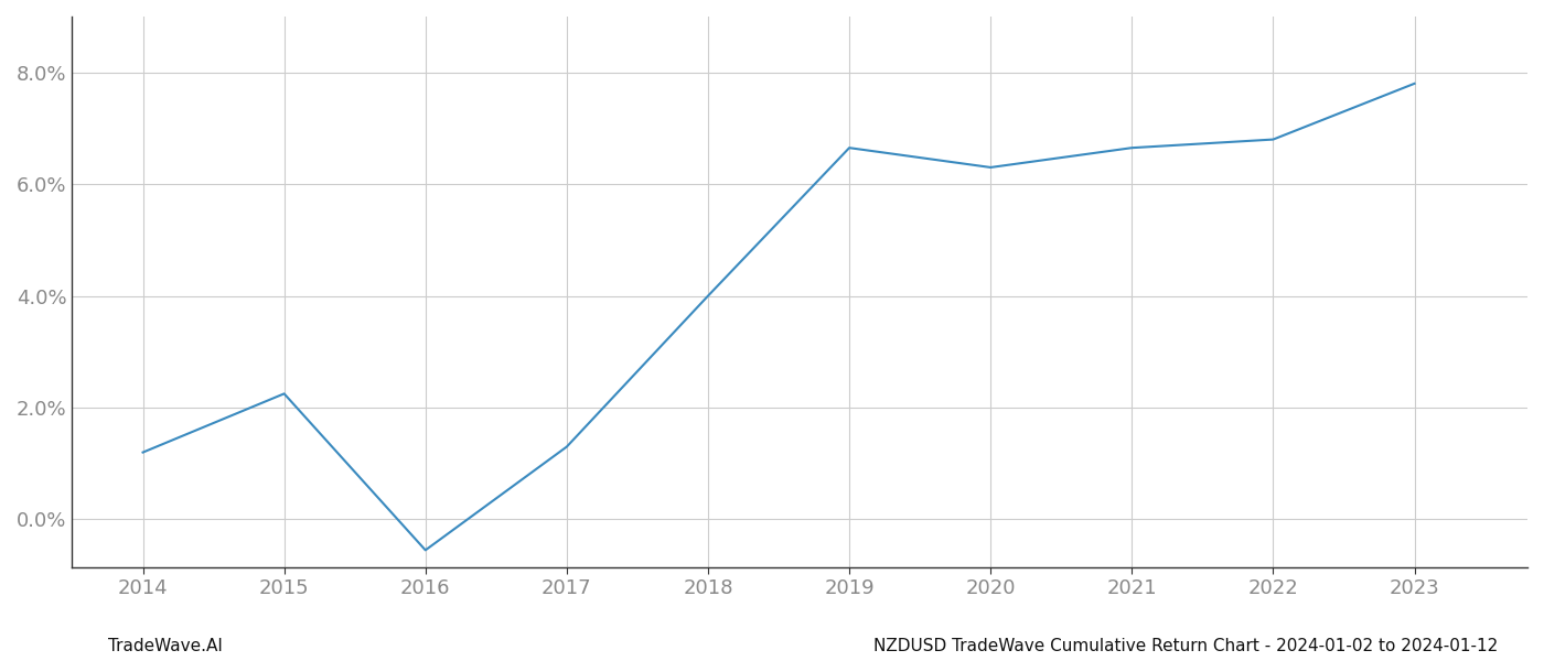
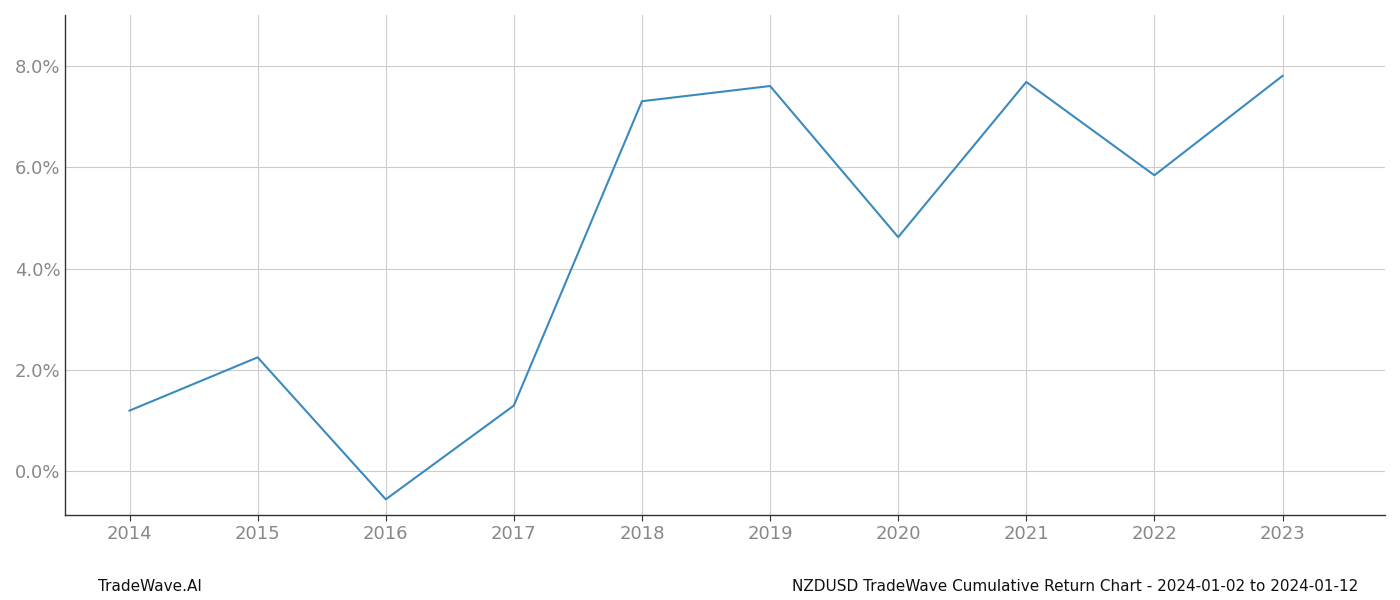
2018: 4.00% -> 7.30%
2019: 6.65% -> 7.60%
2020: 6.30% -> 4.62%
2021: 6.65% -> 7.68%
2022: 6.80% -> 5.84%
